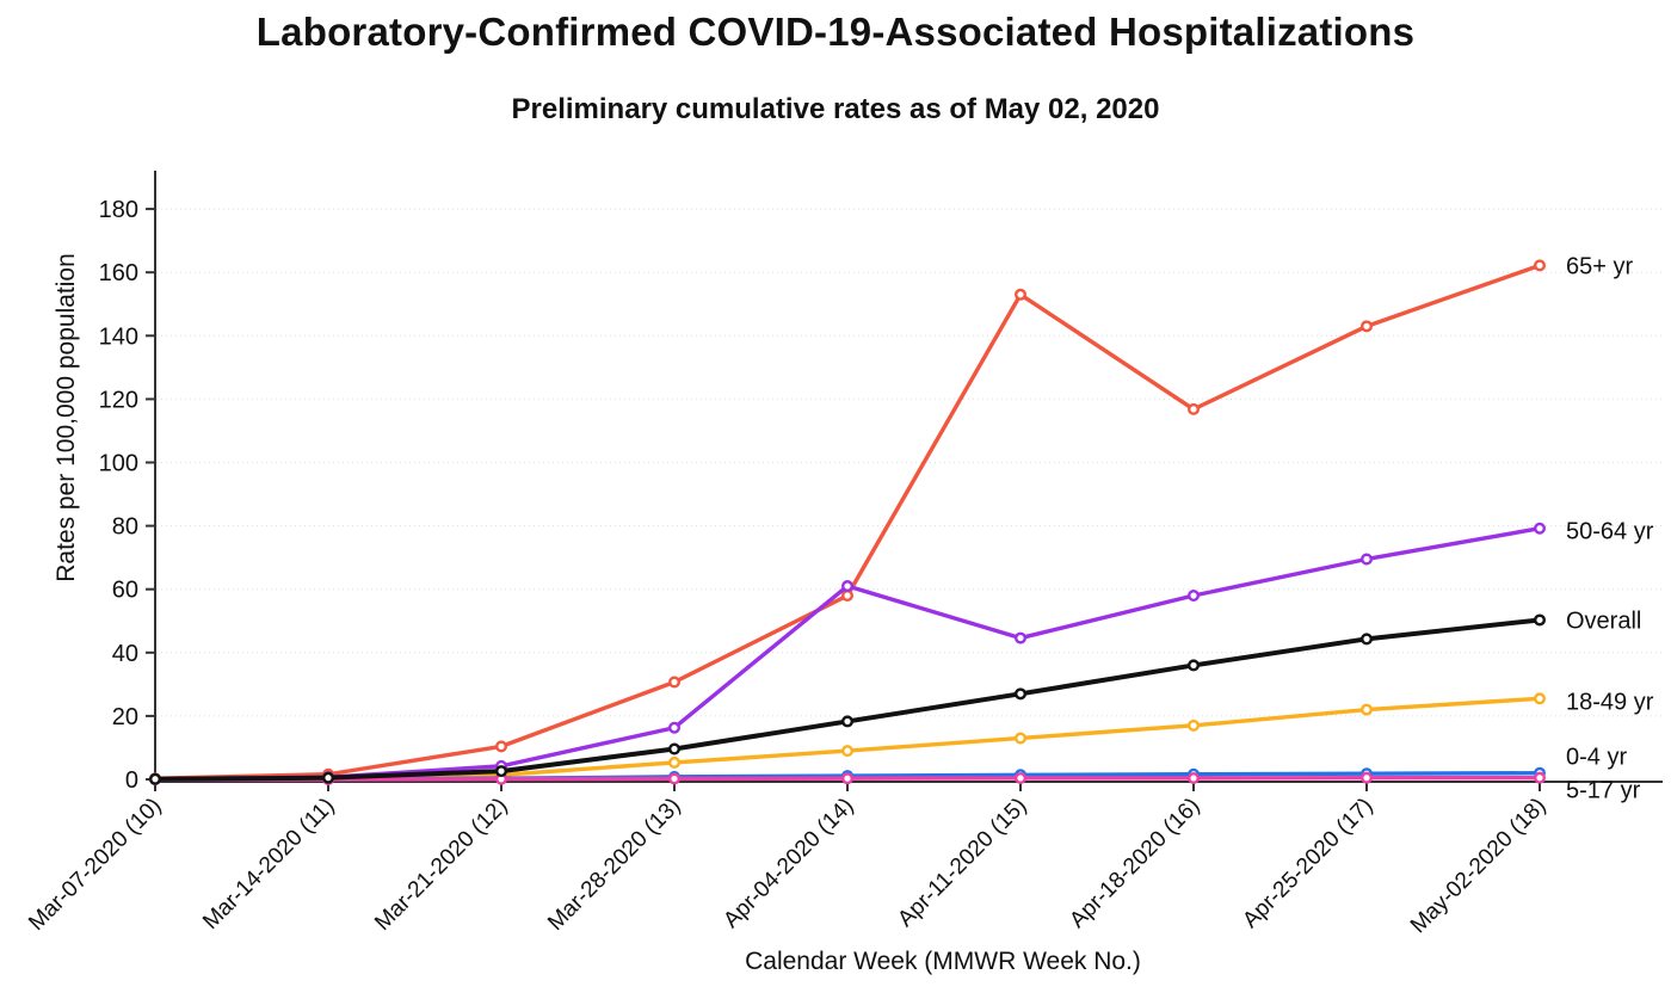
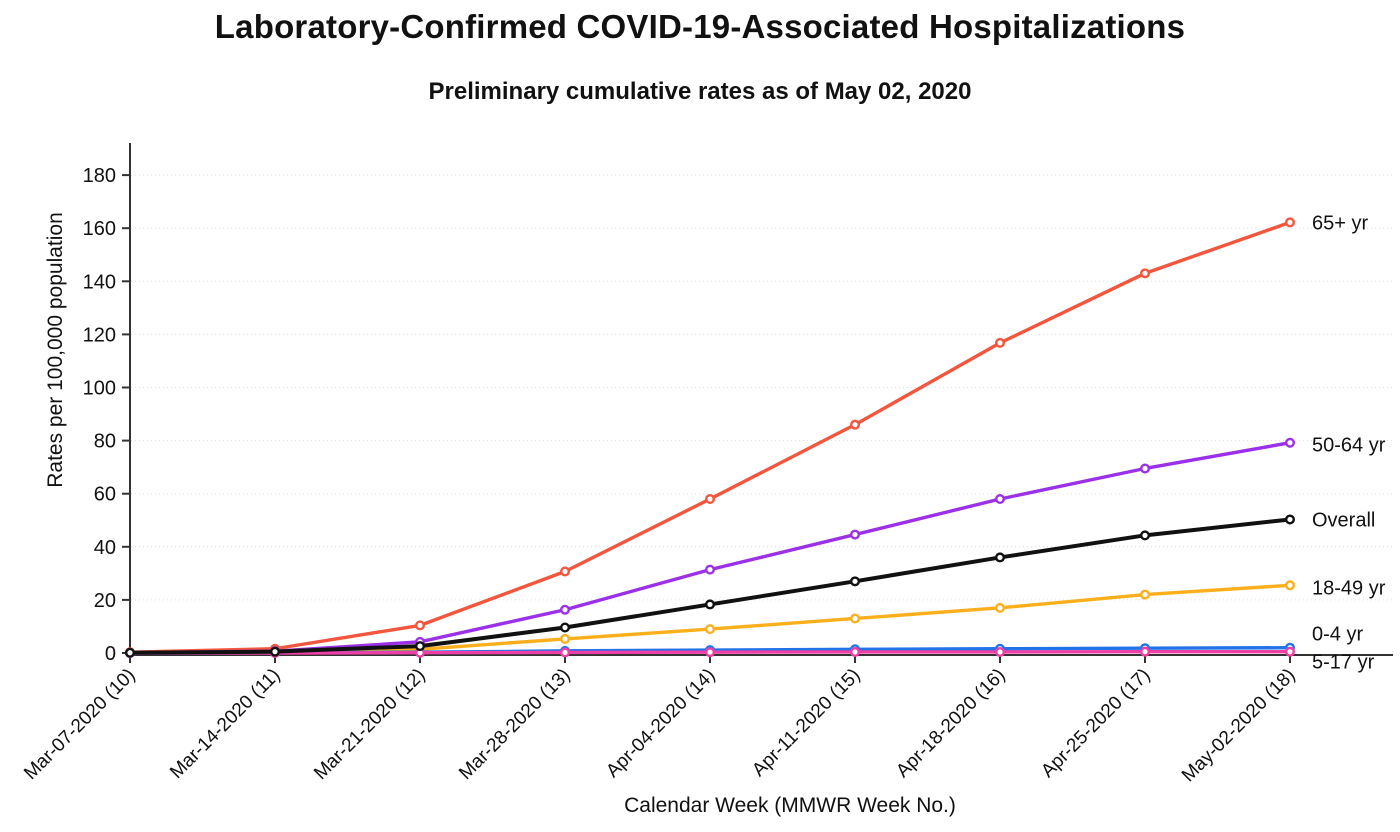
50-64 yr/Apr-04-2020 (14): 61 -> 31
65+ yr/Apr-11-2020 (15): 153 -> 86
